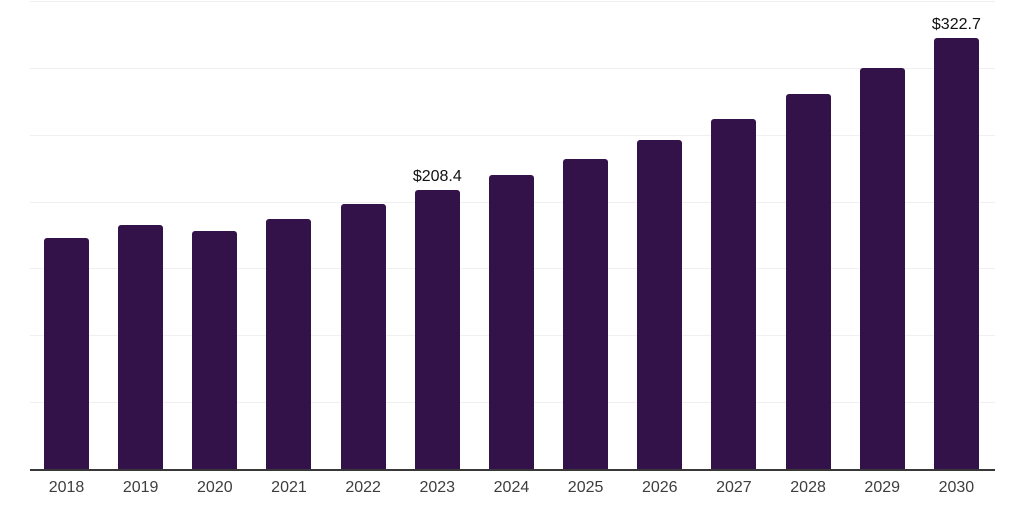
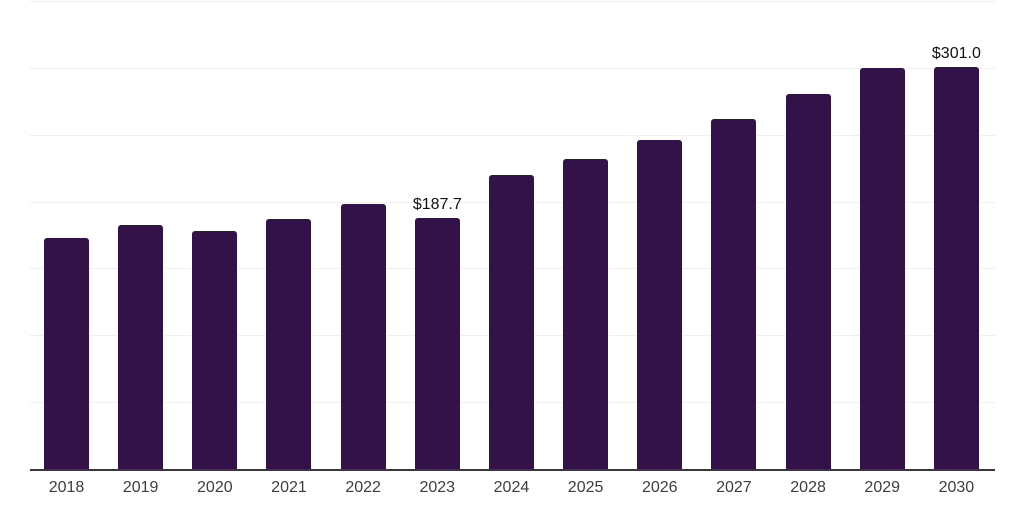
2023: $208.4 -> $187.7
2030: $322.7 -> $301.0
